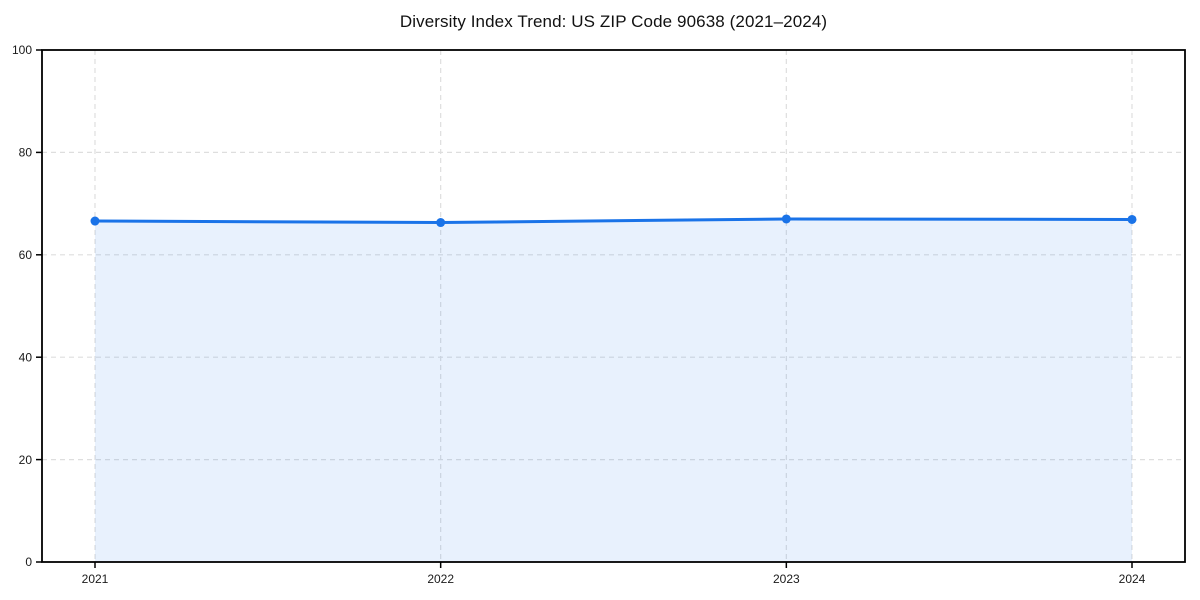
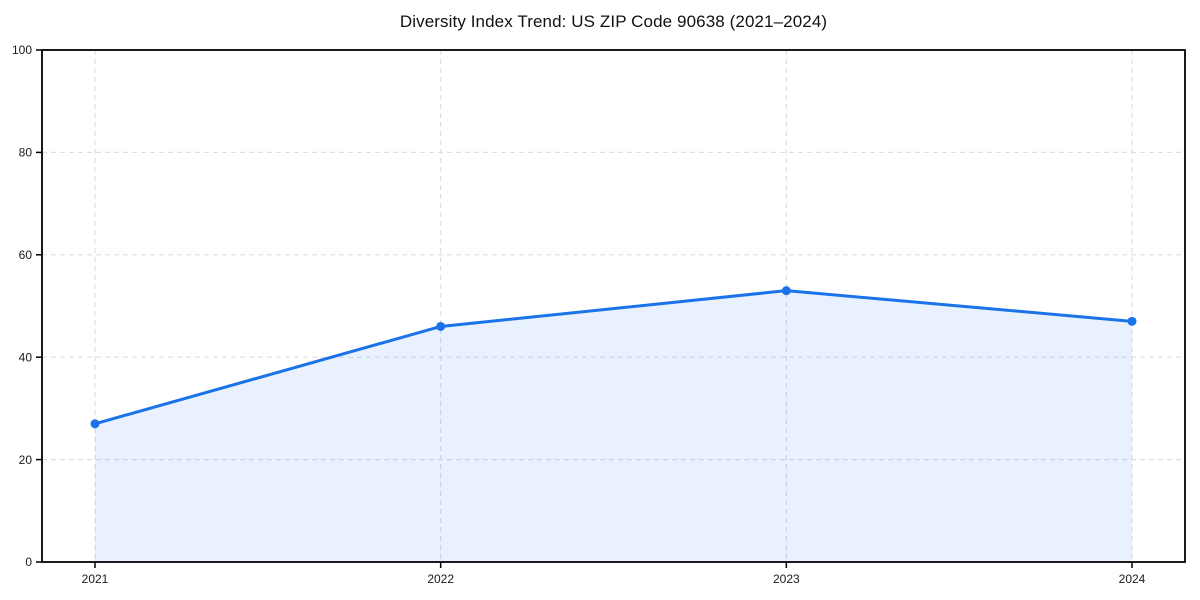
2021: 67 -> 27
2022: 66 -> 46
2023: 67 -> 53
2024: 67 -> 47
